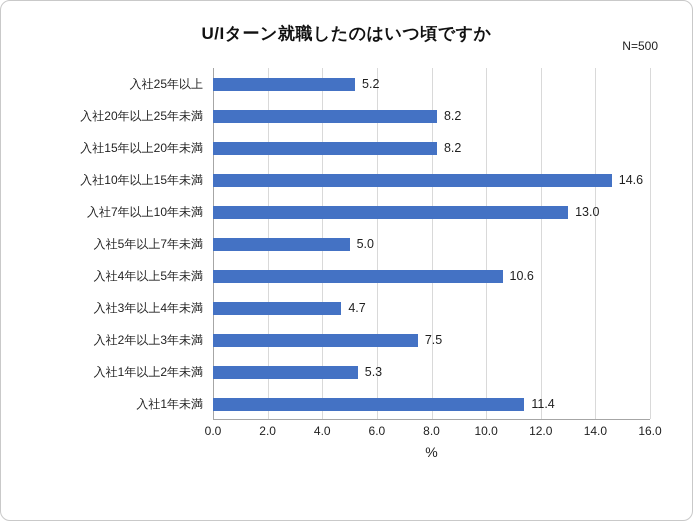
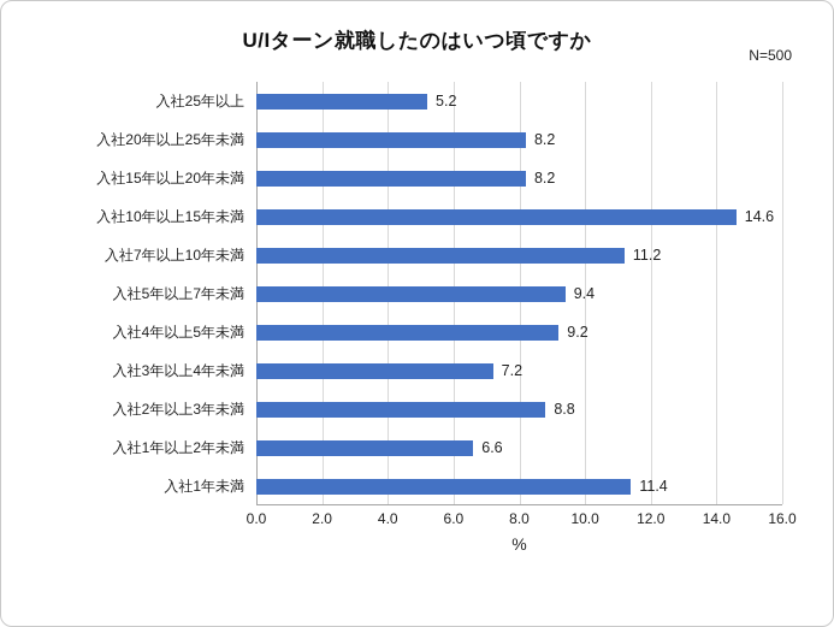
入社7年以上10年未満: 13.0 -> 11.2
入社5年以上7年未満: 5.0 -> 9.4
入社4年以上5年未満: 10.6 -> 9.2
入社3年以上4年未満: 4.7 -> 7.2
入社2年以上3年未満: 7.5 -> 8.8
入社1年以上2年未満: 5.3 -> 6.6
